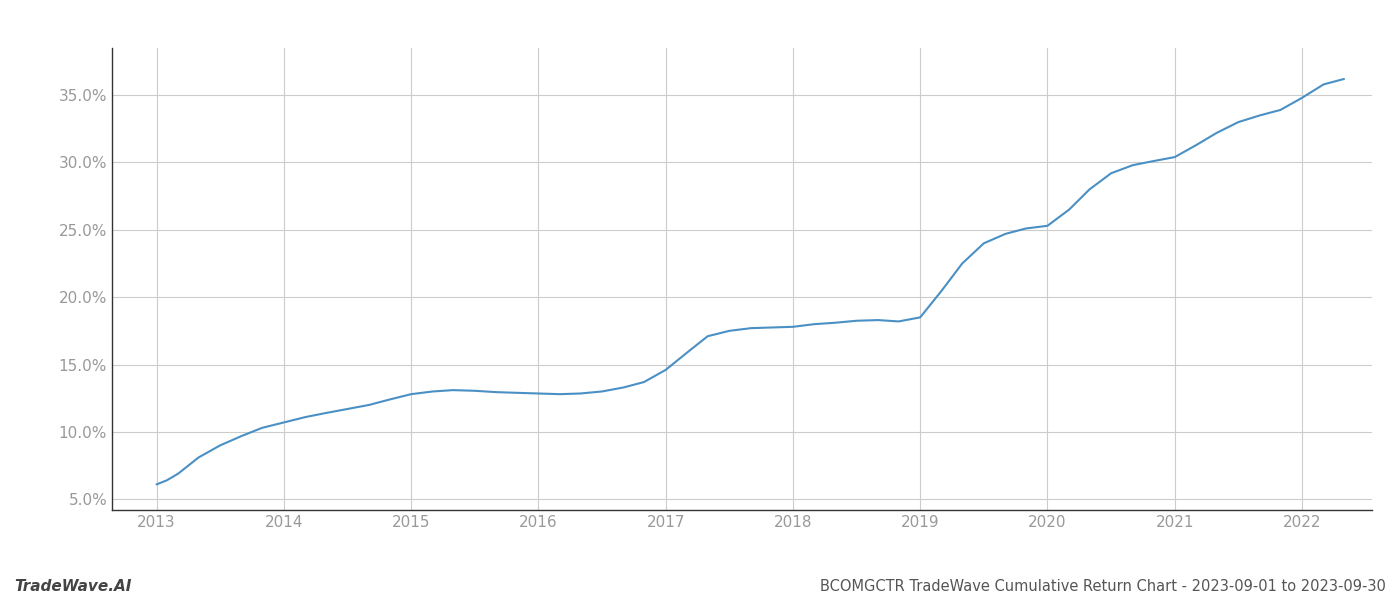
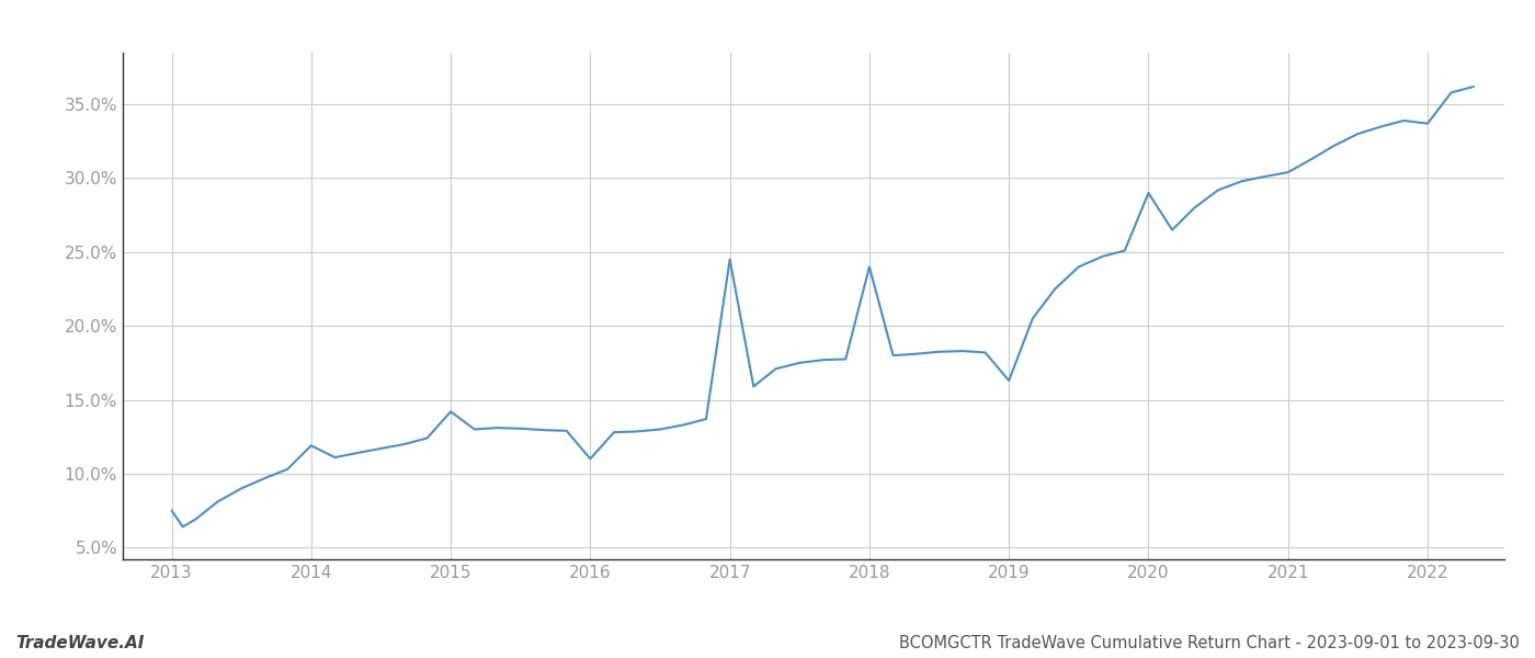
2013: 6.1% -> 7.5%
2014: 10.7% -> 11.9%
2015: 12.8% -> 14.2%
2016: 12.8% -> 11.0%
2017: 14.6% -> 24.5%
2018: 17.8% -> 24.0%
2019: 18.5% -> 16.3%
2020: 25.3% -> 29.0%
2022: 34.8% -> 33.7%
